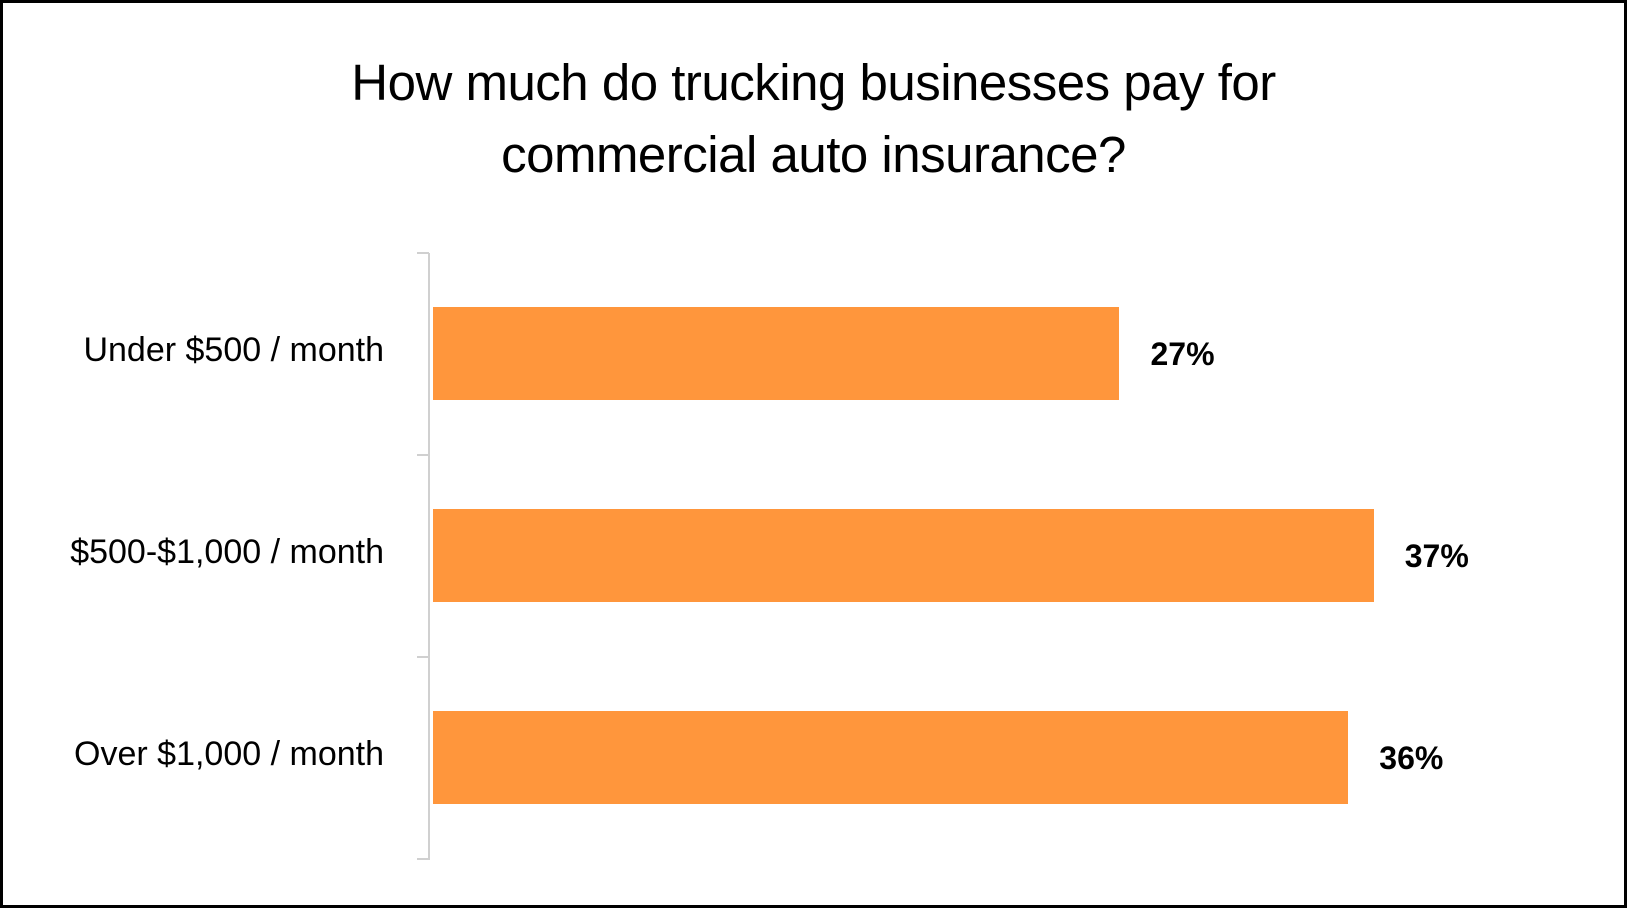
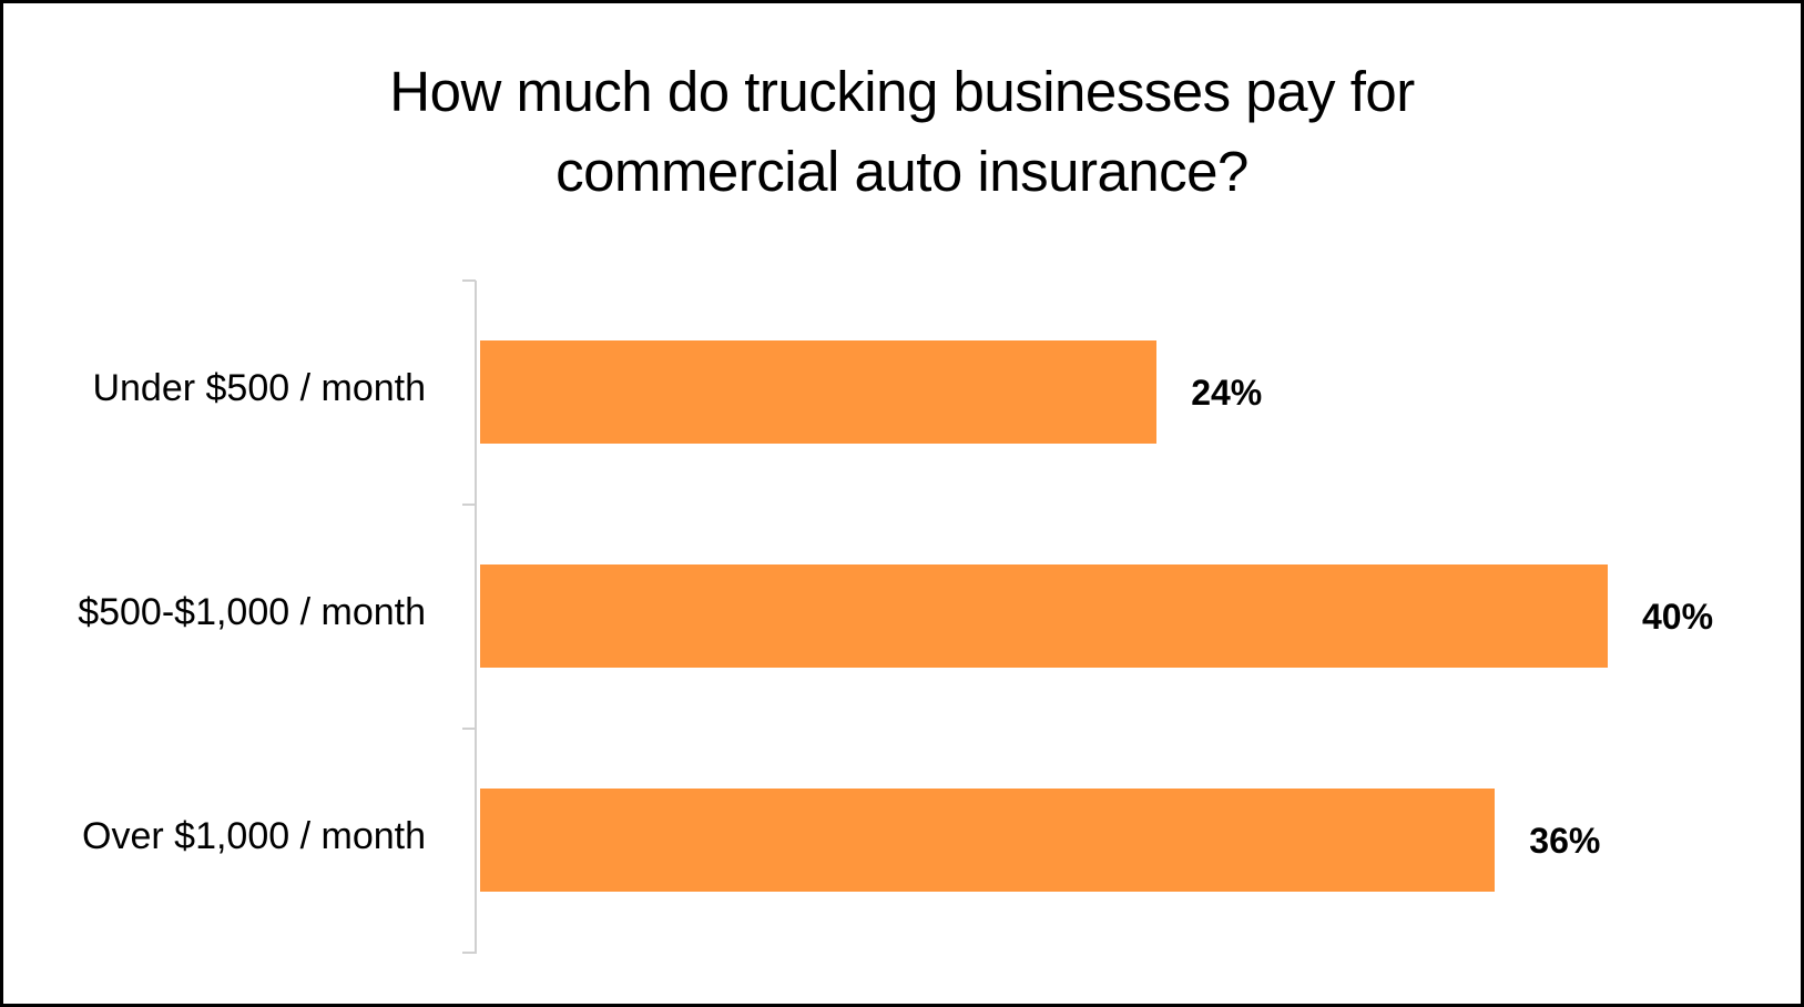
Under $500 / month: 27% -> 24%
$500-$1,000 / month: 37% -> 40%
